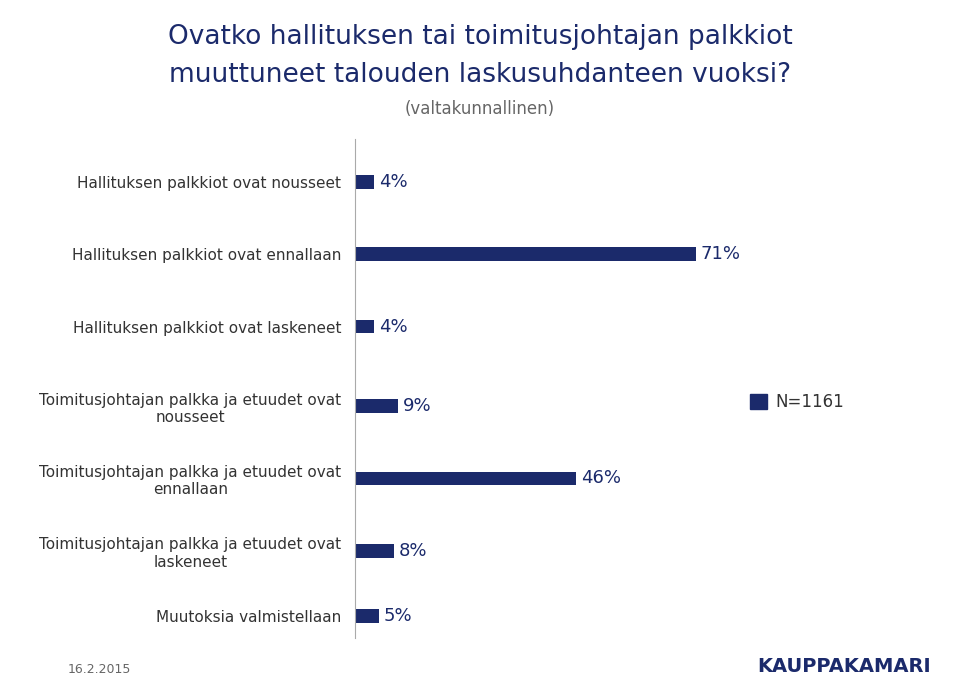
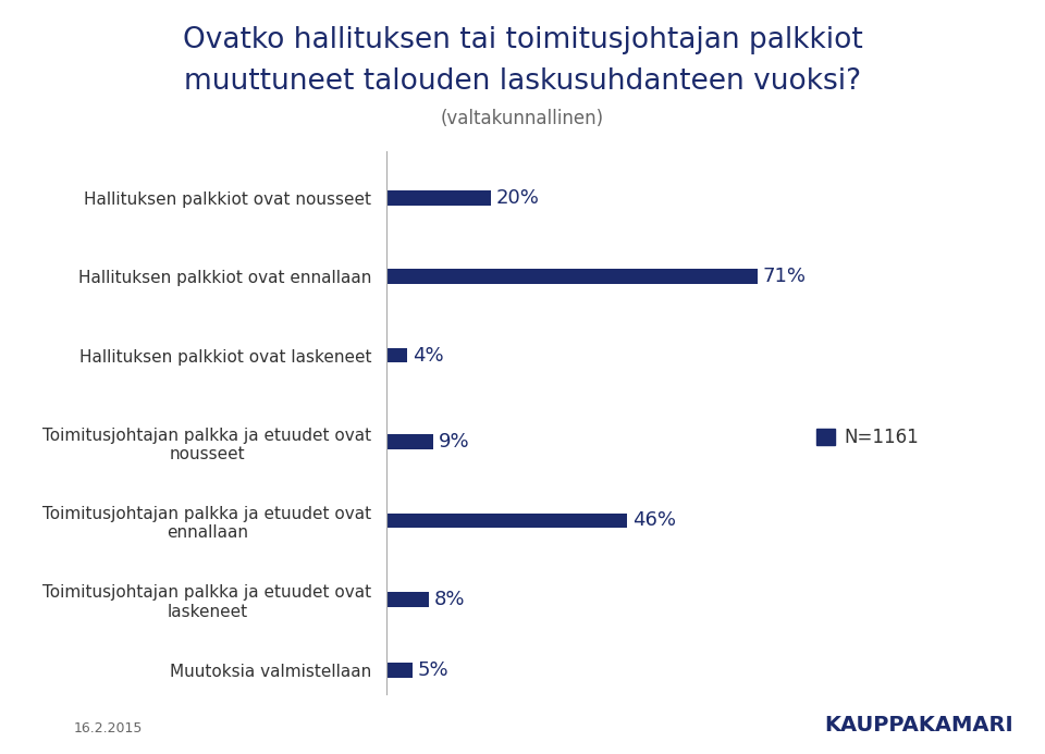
Hallituksen palkkiot ovat nousseet: 4% -> 20%
